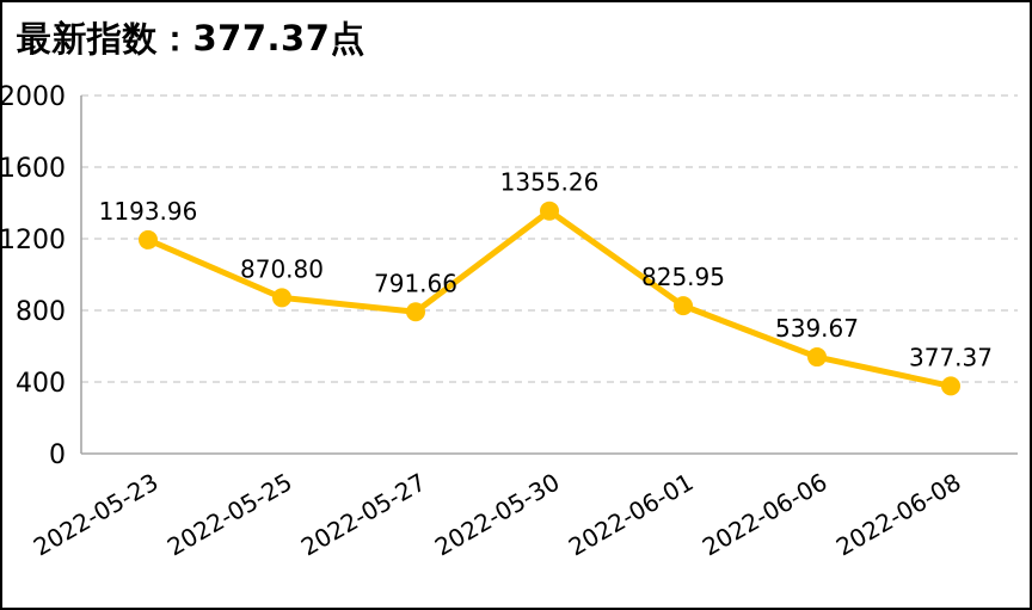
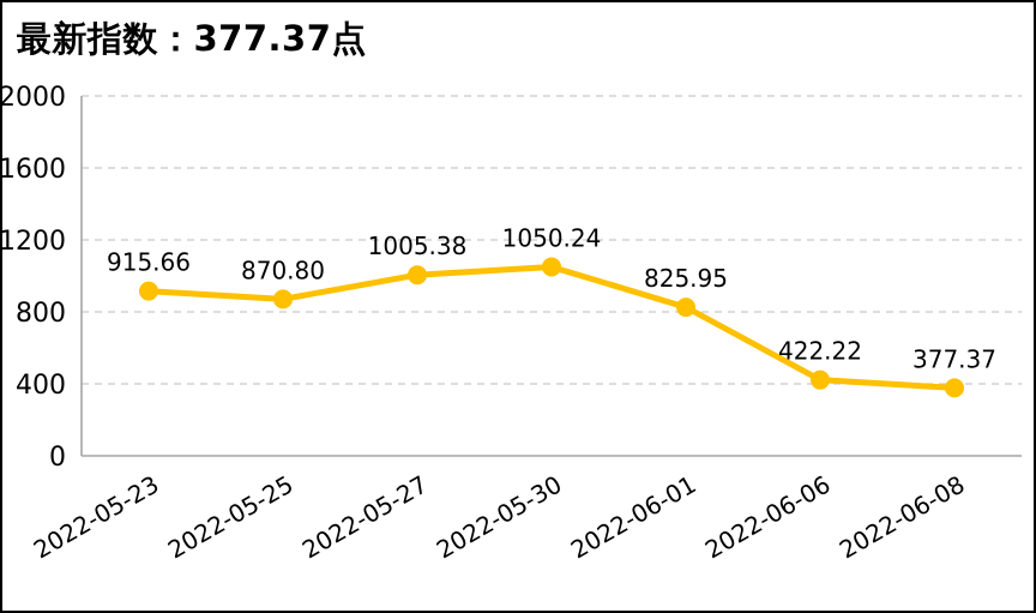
2022-05-23: 1193.96 -> 915.66
2022-05-27: 791.66 -> 1005.38
2022-05-30: 1355.26 -> 1050.24
2022-06-06: 539.67 -> 422.22
